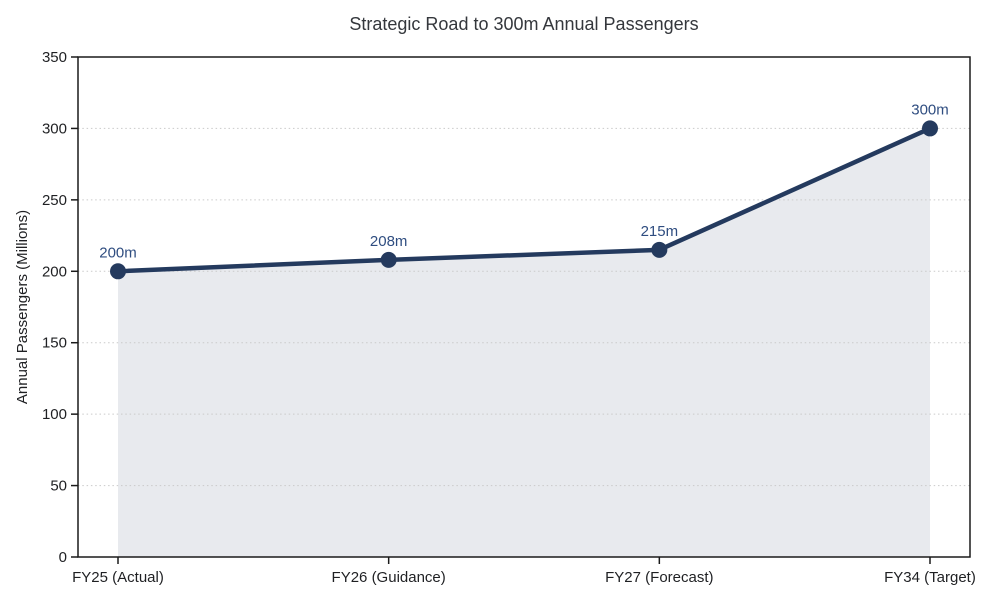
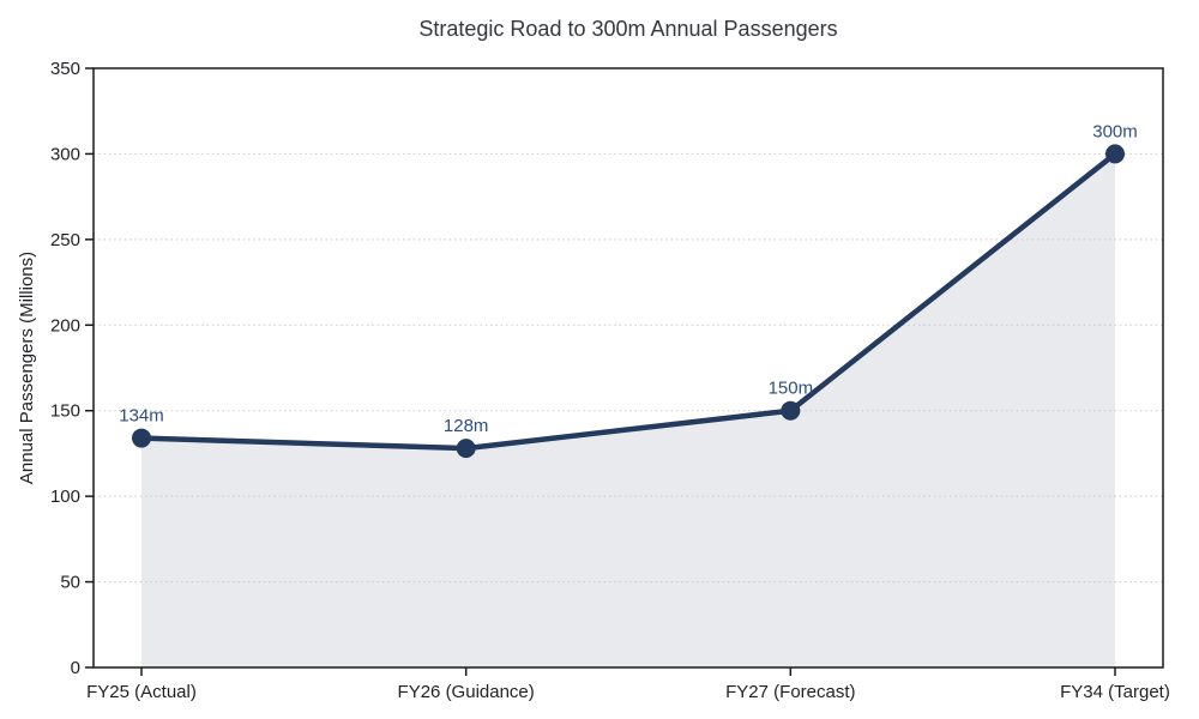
FY25 (Actual): 200m -> 134m
FY26 (Guidance): 208m -> 128m
FY27 (Forecast): 215m -> 150m
